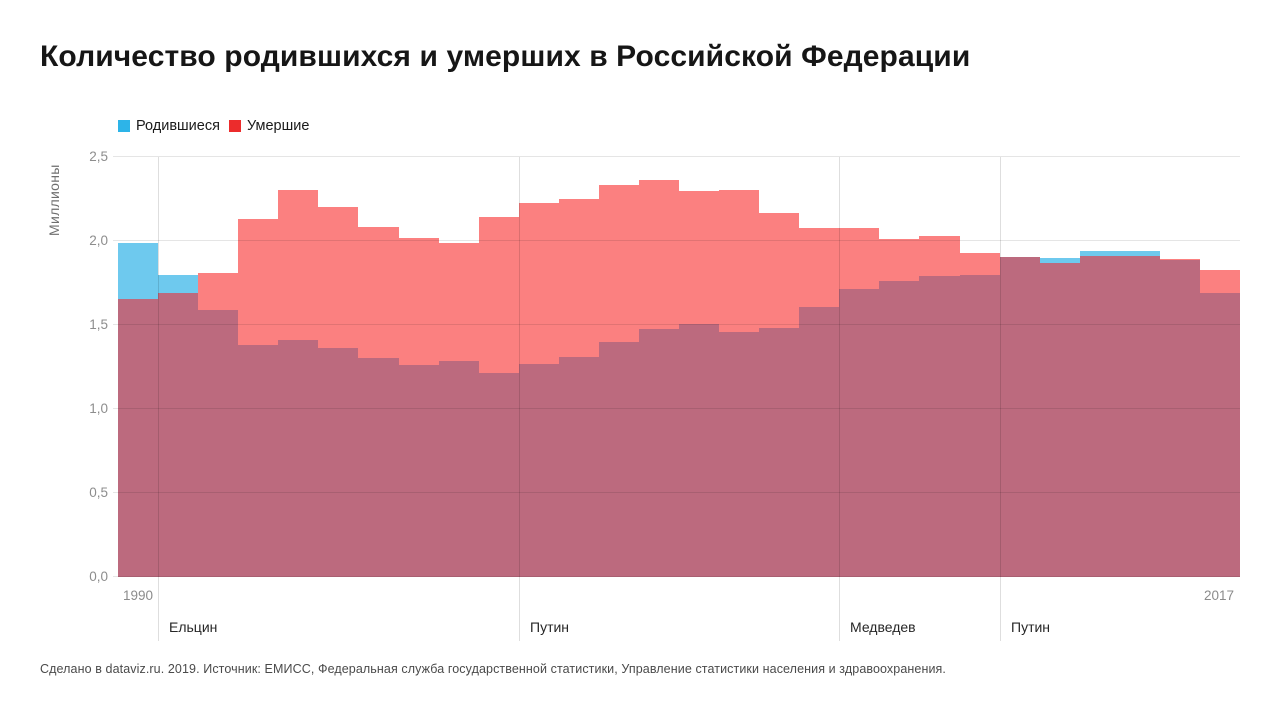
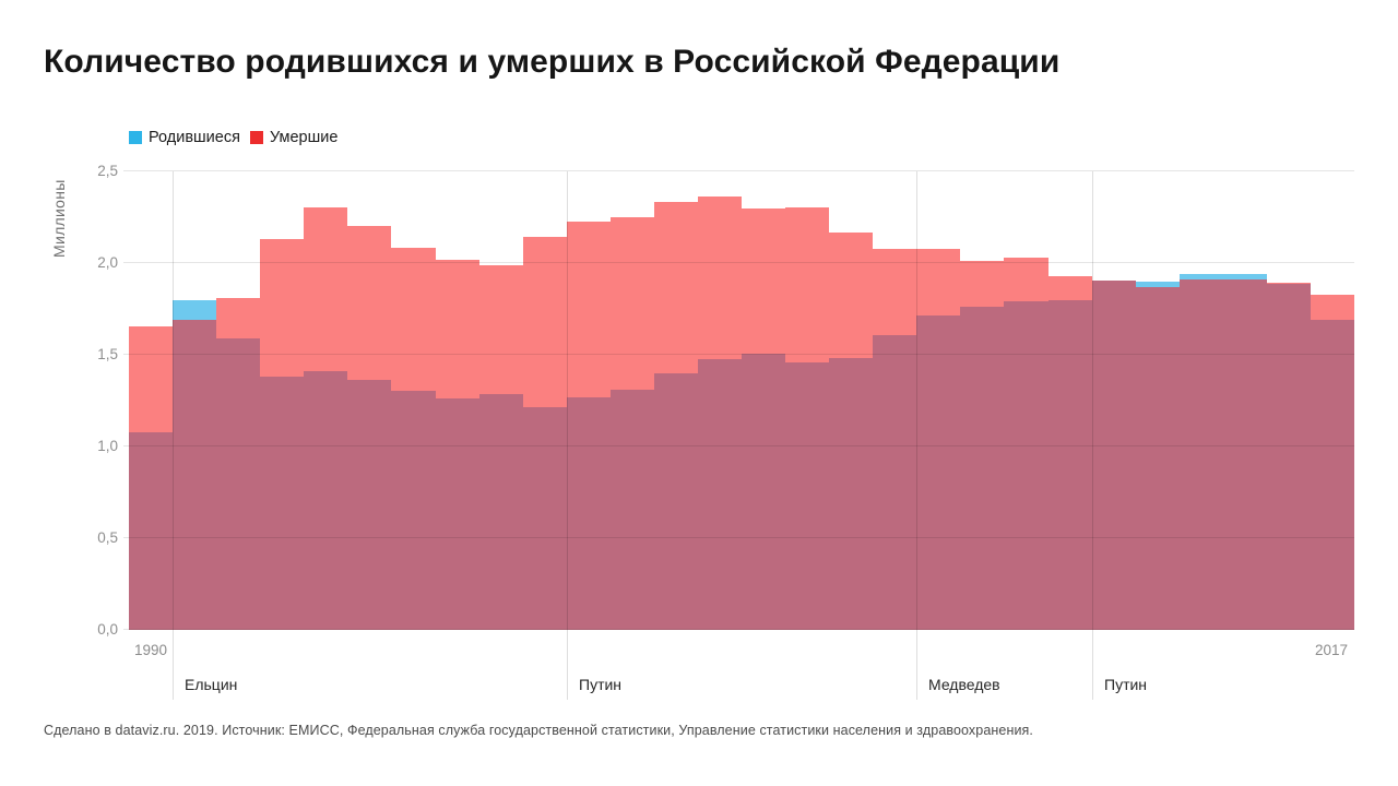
Родившиеся/1990: 1,99 -> 1,08
